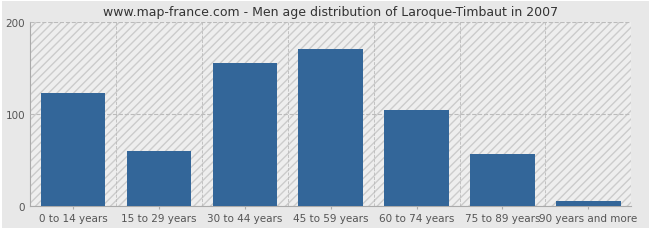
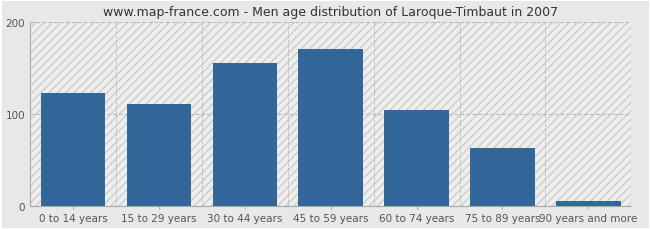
15 to 29 years: 60 -> 110
75 to 89 years: 56 -> 63
